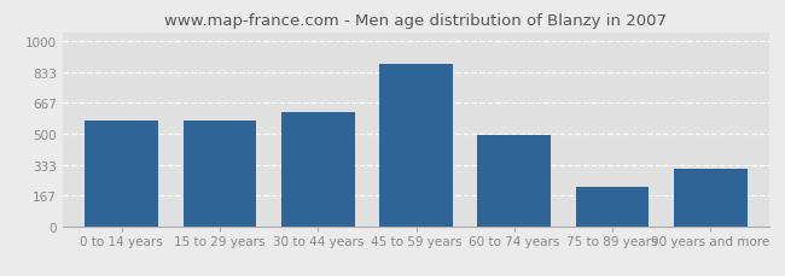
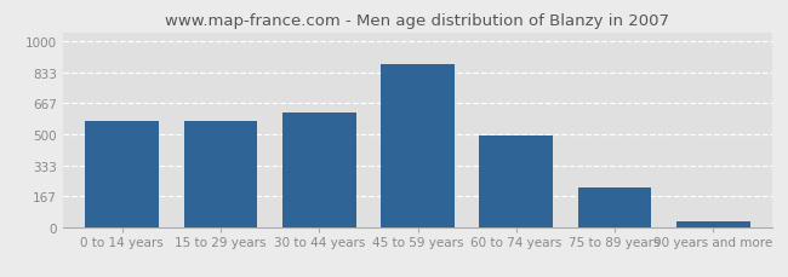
90 years and more: 310 -> 30
